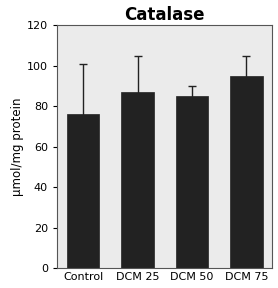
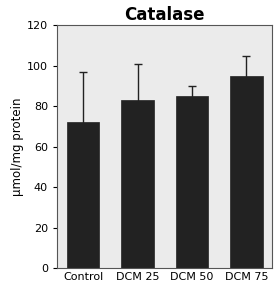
Control: 76 -> 72
DCM 25: 87 -> 83
